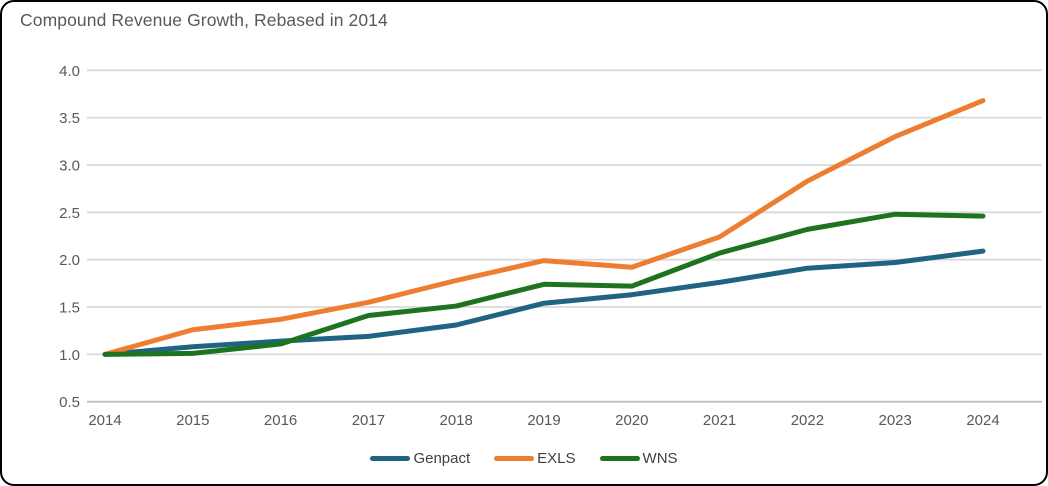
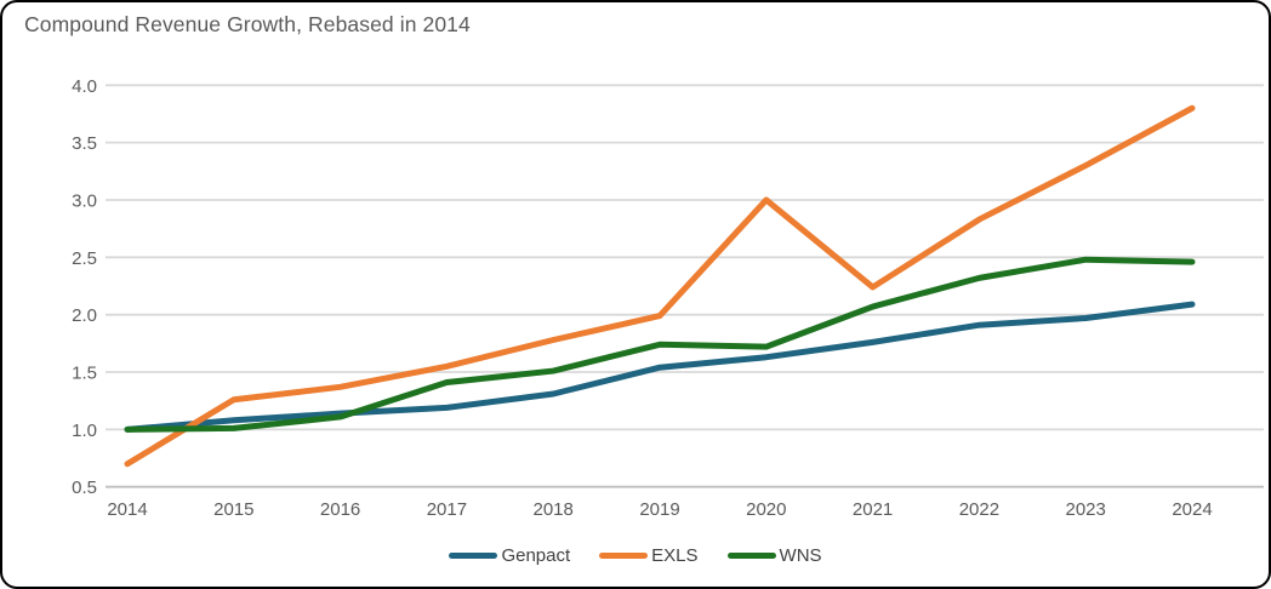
EXLS/2014: 1.0 -> 0.7
EXLS/2020: 1.9 -> 3.0
EXLS/2024: 3.7 -> 3.8
